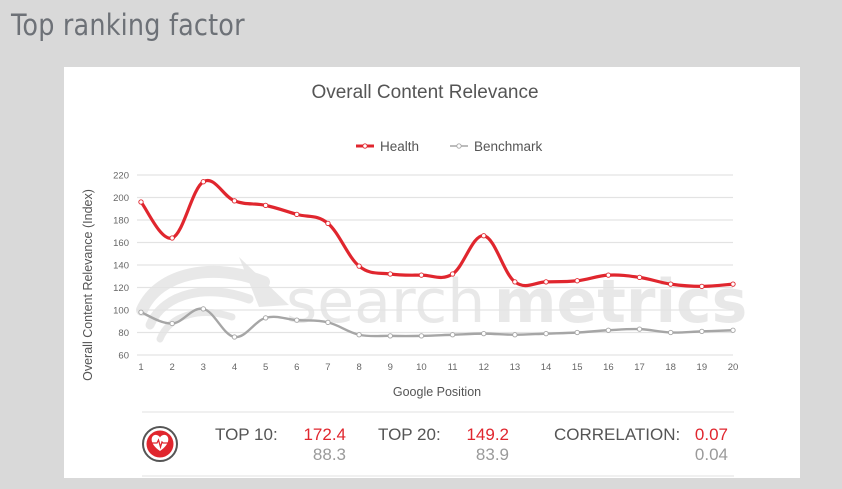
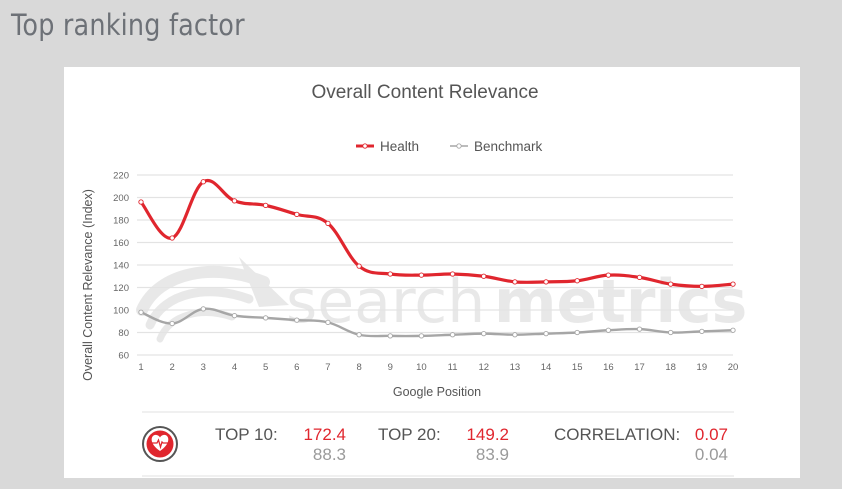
Benchmark/4: 76 -> 95
Health/12: 166 -> 130
